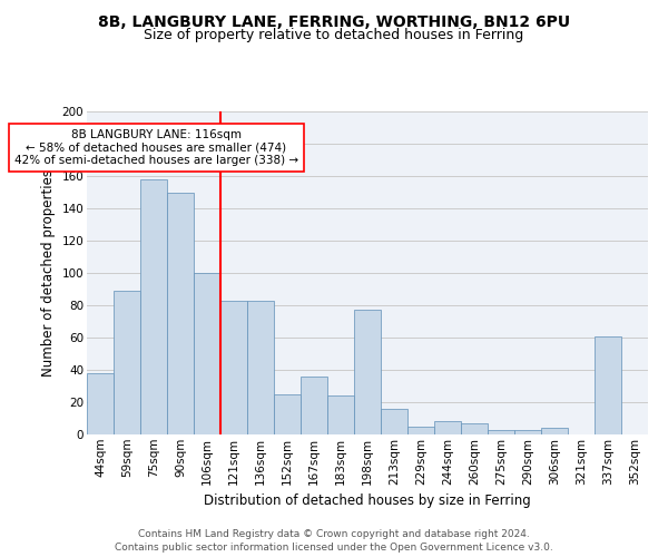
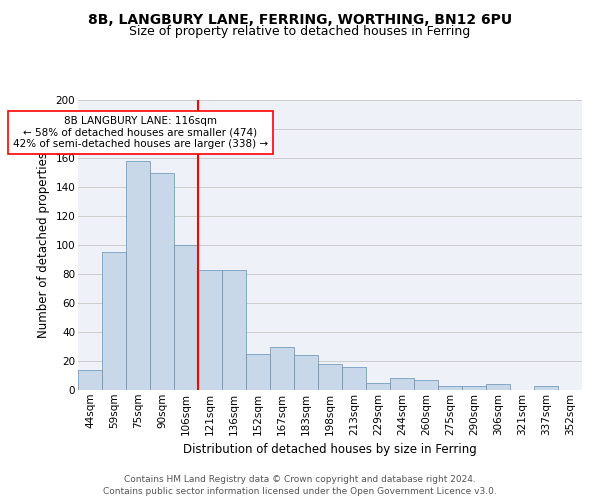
44sqm: 38 -> 14
59sqm: 89 -> 95
167sqm: 36 -> 30
198sqm: 77 -> 18
337sqm: 61 -> 3
